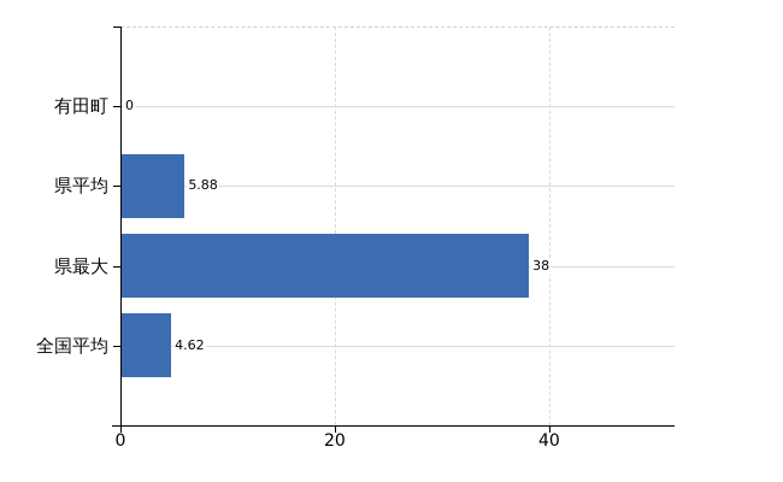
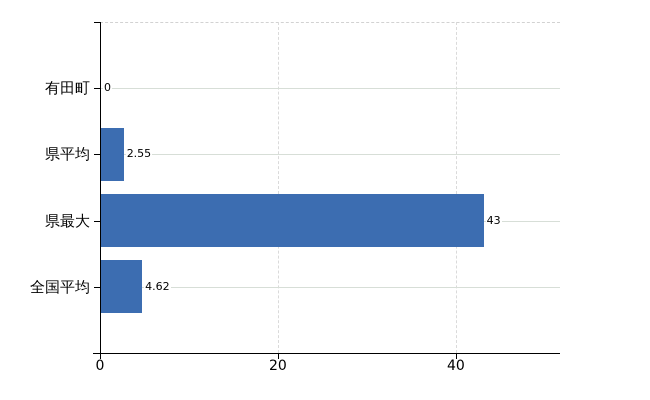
県平均: 5.88 -> 2.55
県最大: 38 -> 43
